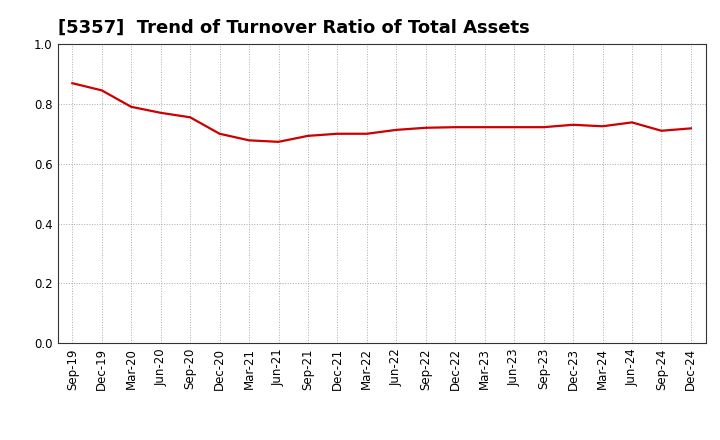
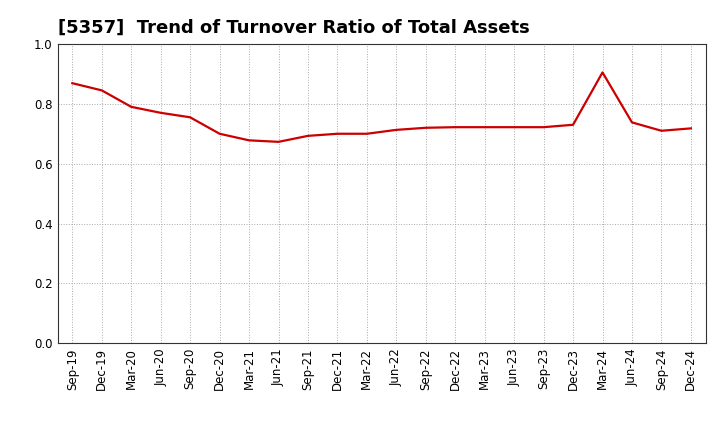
Mar-24: 0.725 -> 0.905
